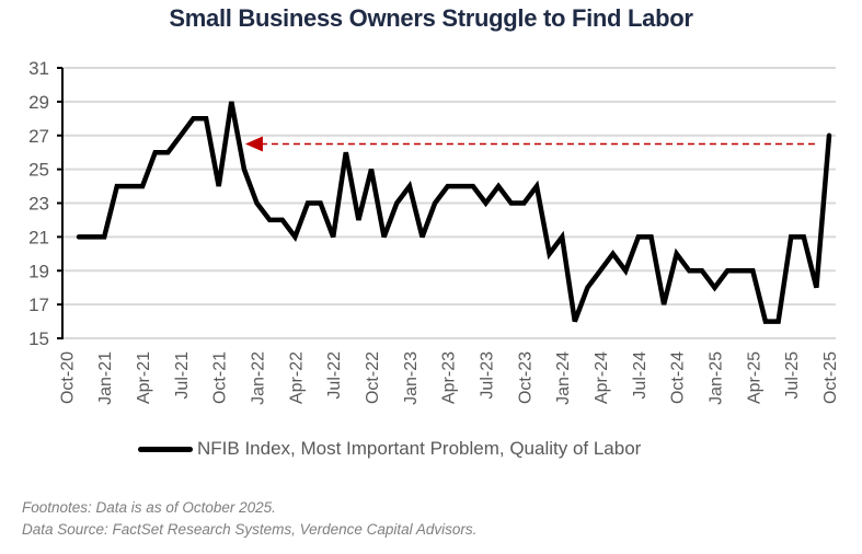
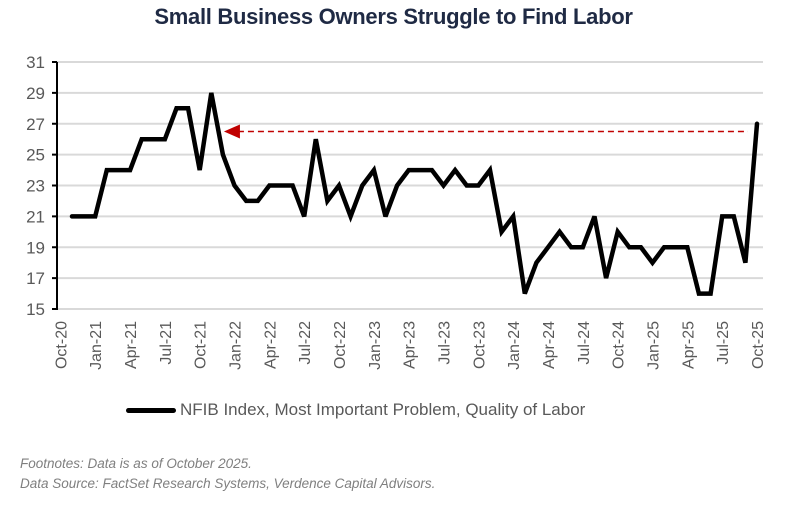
Jul-21: 27 -> 26
Apr-22: 21 -> 23
Oct-22: 25 -> 23
Jul-24: 21 -> 19
